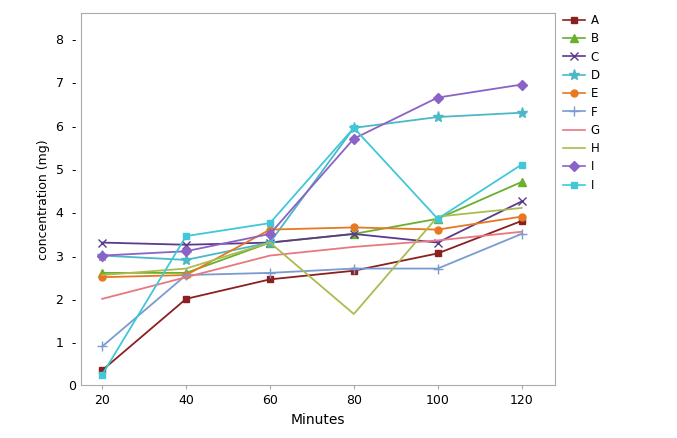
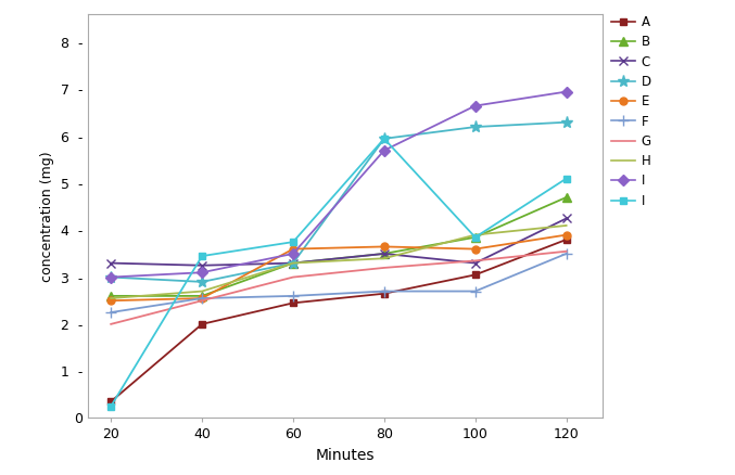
F/20: 0.90  - -> 2.25  -
H/80: 1.65  - -> 3.40  -
